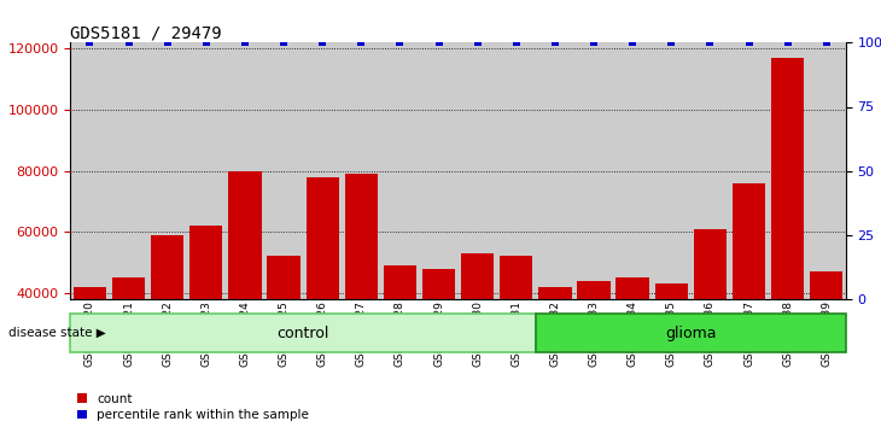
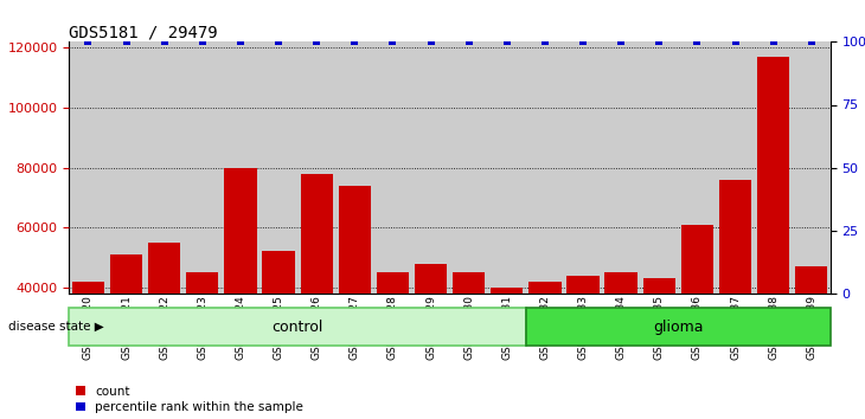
count/GSM769921: 45000 -> 51000
count/GSM769922: 59000 -> 55000
count/GSM769923: 62000 -> 45000
count/GSM769927: 79000 -> 74000
count/GSM769928: 49000 -> 45000
count/GSM769930: 53000 -> 45000
count/GSM769931: 52000 -> 40000
